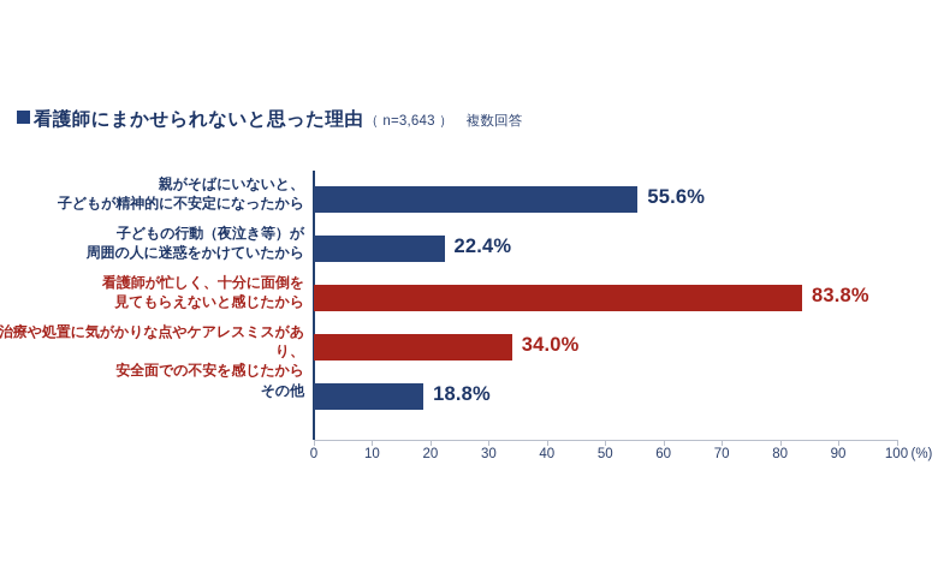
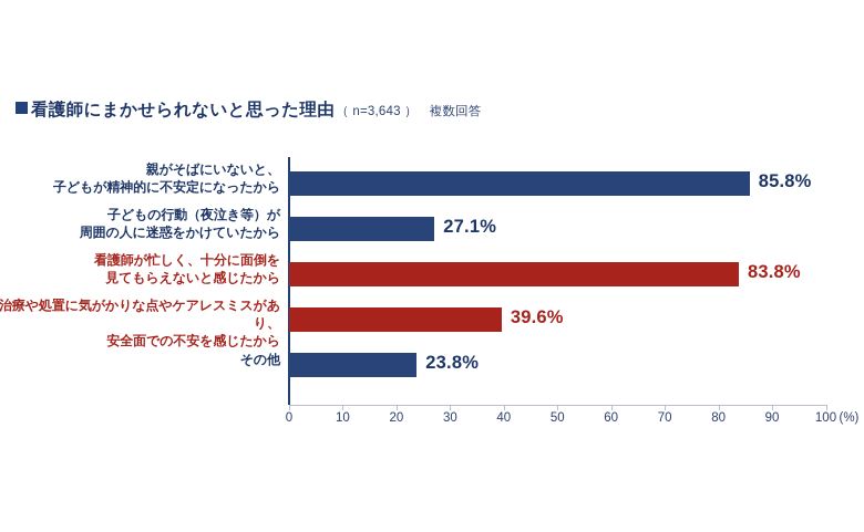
親がそばにいないと、 子どもが精神的に不安定になったから: 55.6% -> 85.8%
子どもの行動（夜泣き等）が 周囲の人に迷惑をかけていたから: 22.4% -> 27.1%
治療や処置に気がかりな点やケアレスミスがあり、 安全面での不安を感じたから: 34.0% -> 39.6%
その他: 18.8% -> 23.8%
